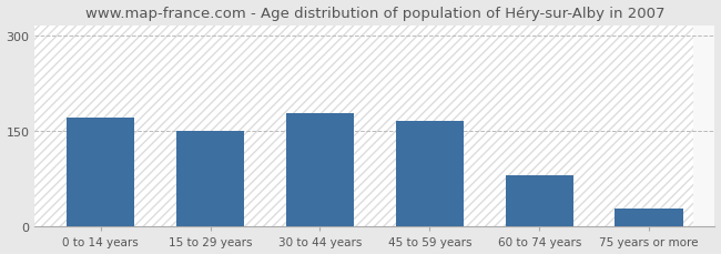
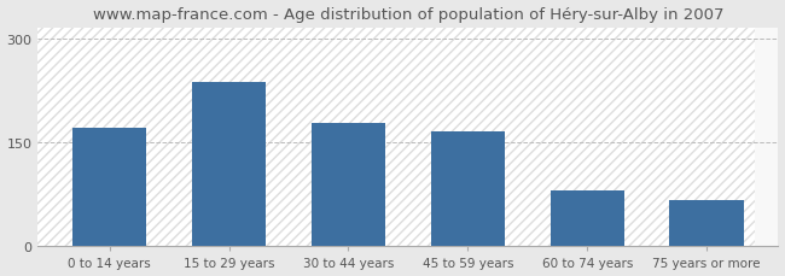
15 to 29 years: 150 -> 236
75 years or more: 28 -> 66
